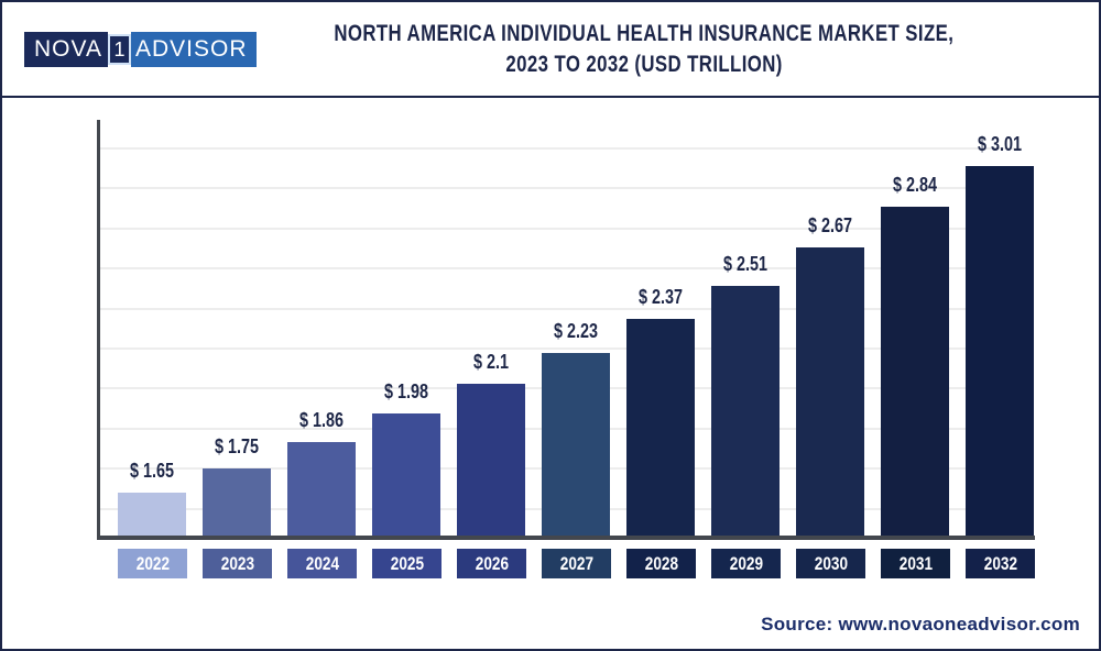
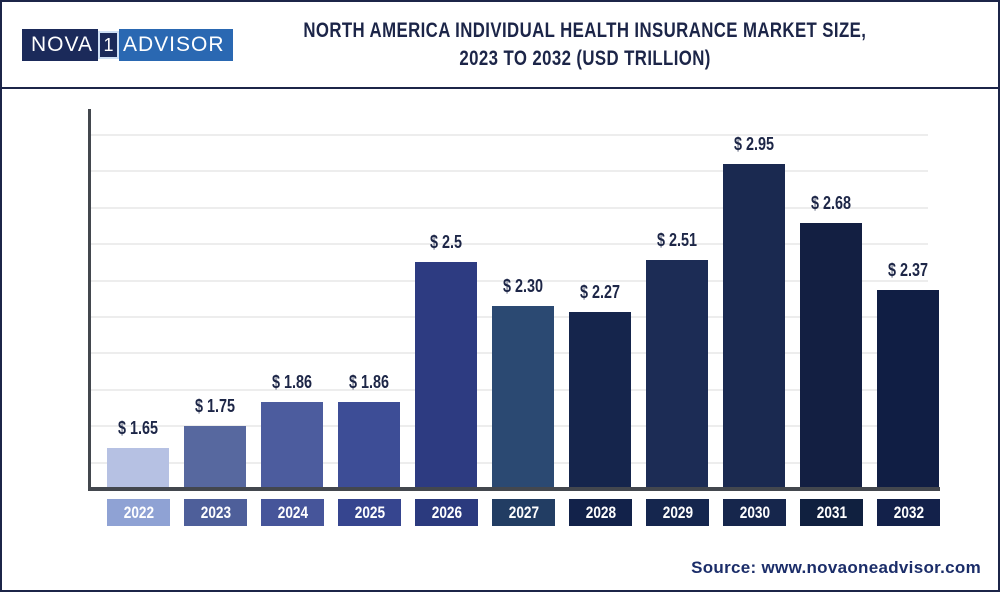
2025: 1.98 -> 1.86
2026: 2.1 -> 2.5
2027: 2.23 -> 2.30
2028: 2.37 -> 2.27
2030: 2.67 -> 2.95
2031: 2.84 -> 2.68
2032: 3.01 -> 2.37
